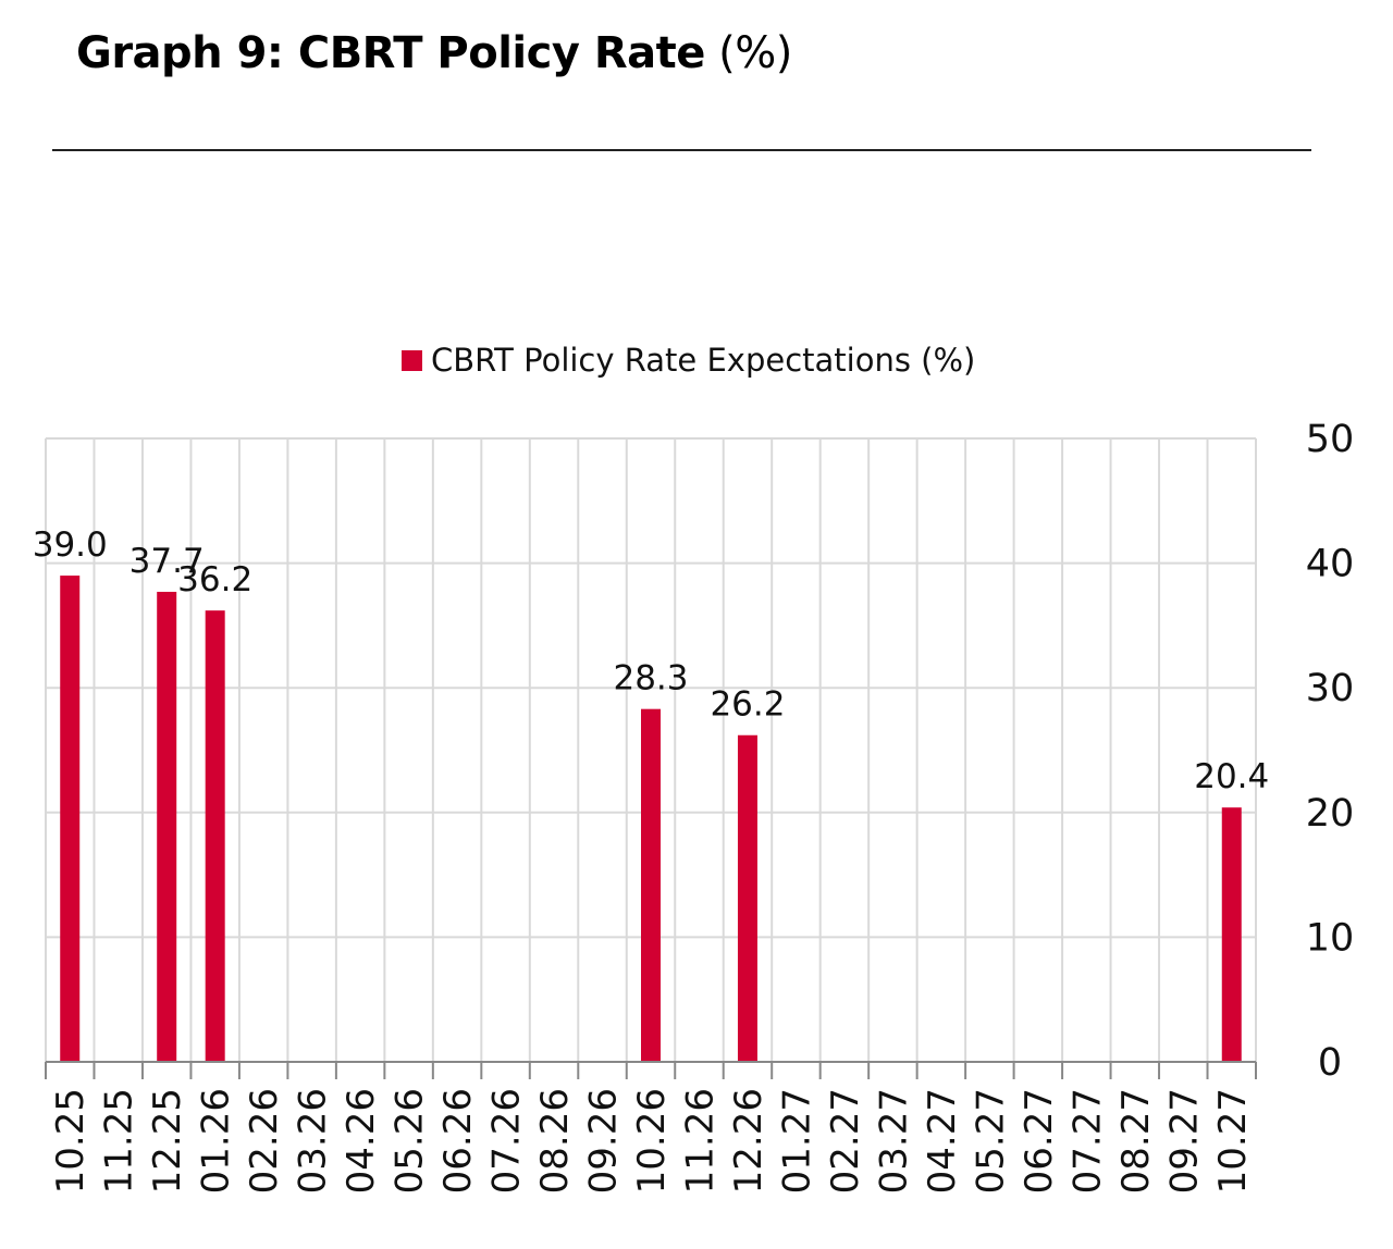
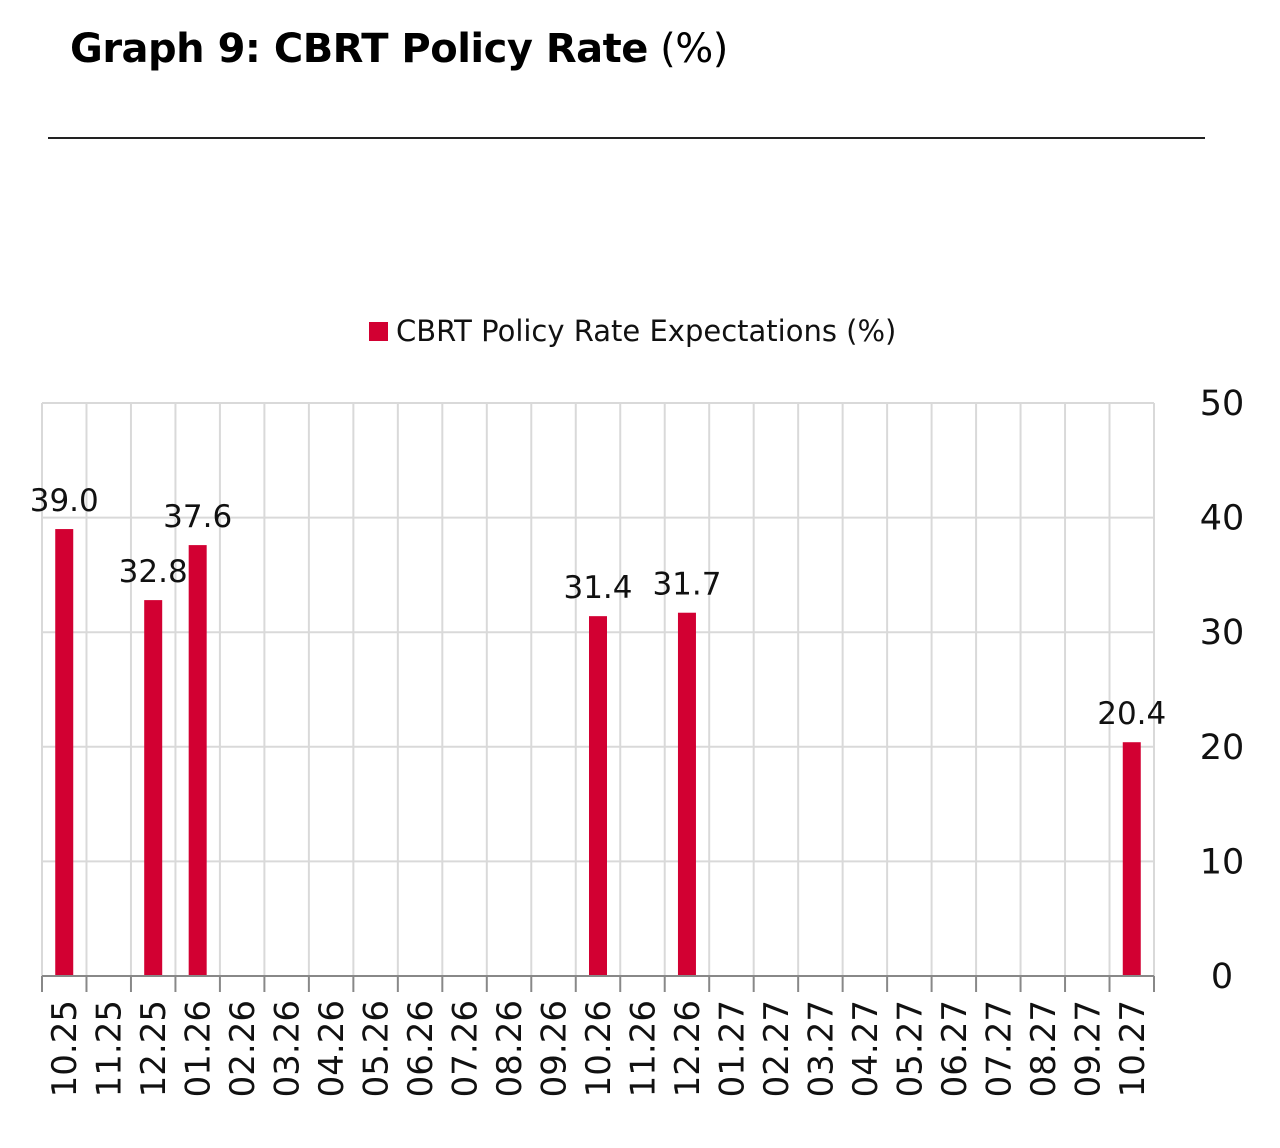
12.25: 37.7 -> 32.8
01.26: 36.2 -> 37.6
10.26: 28.3 -> 31.4
12.26: 26.2 -> 31.7
